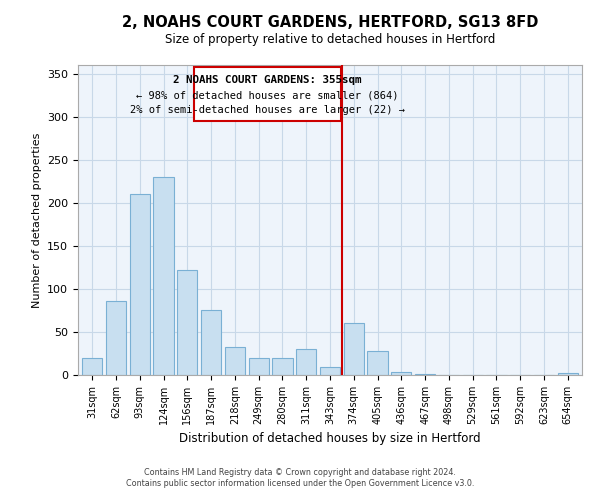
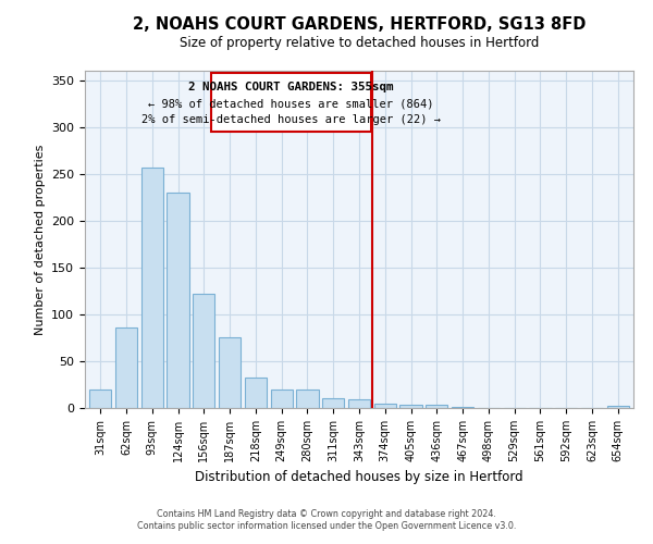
93sqm: 210 -> 257
311sqm: 30 -> 11
374sqm: 60 -> 5
405sqm: 28 -> 4
